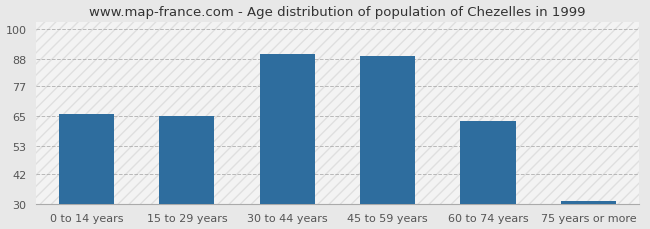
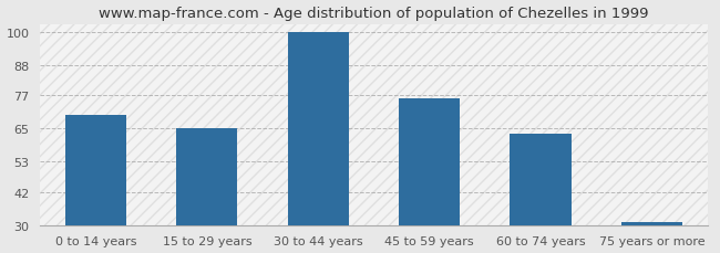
0 to 14 years: 66 -> 70
30 to 44 years: 90 -> 100
45 to 59 years: 89 -> 76
